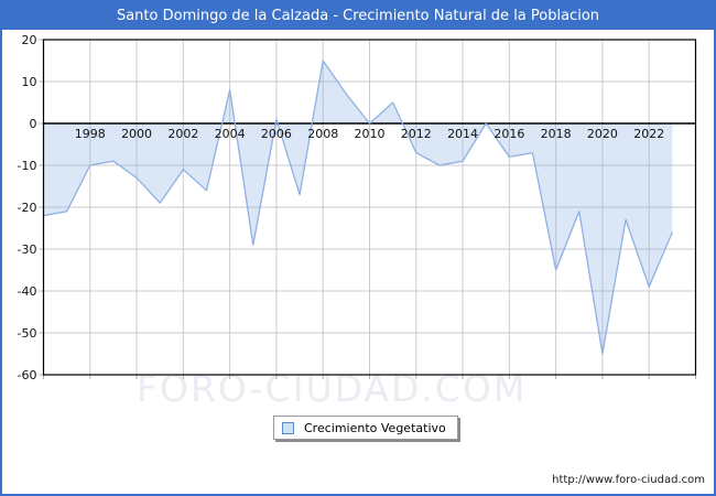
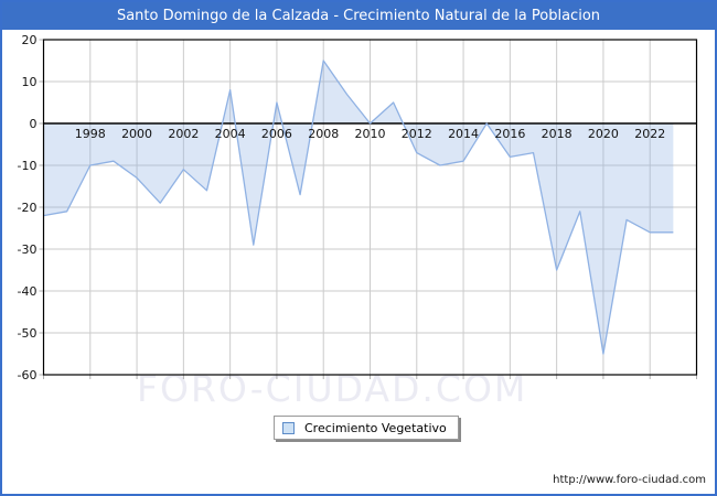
2006: 1 -> 5
2022: -39 -> -26
